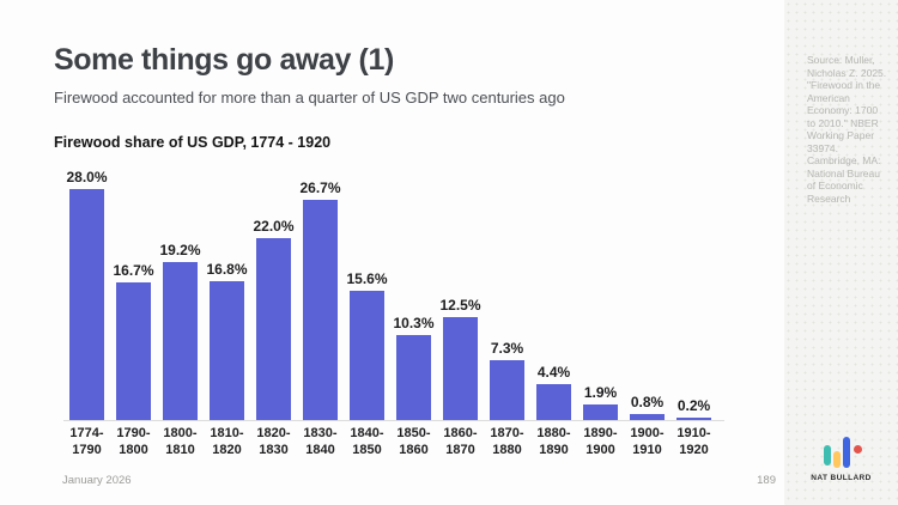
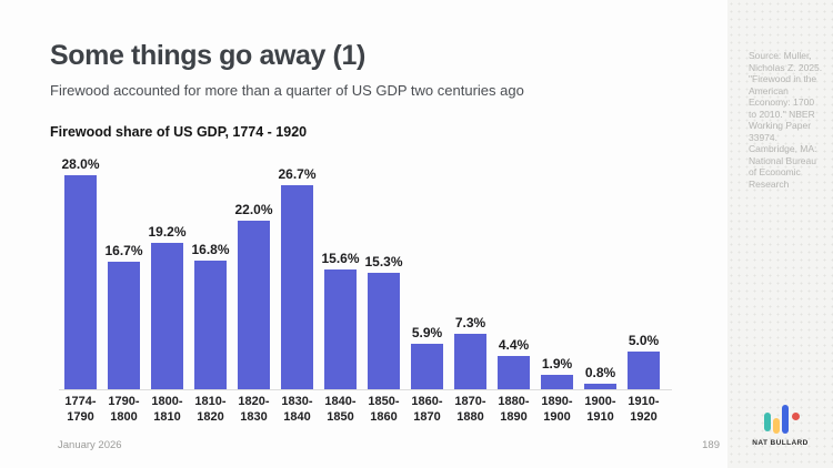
1850-1860: 10.3% -> 15.3%
1860-1870: 12.5% -> 5.9%
1910-1920: 0.2% -> 5.0%
